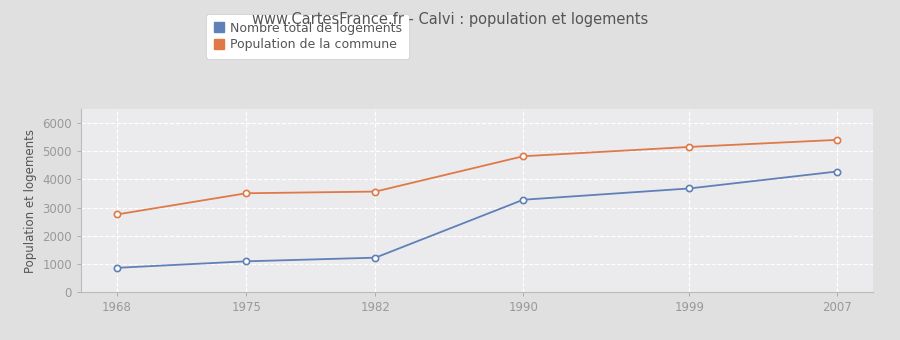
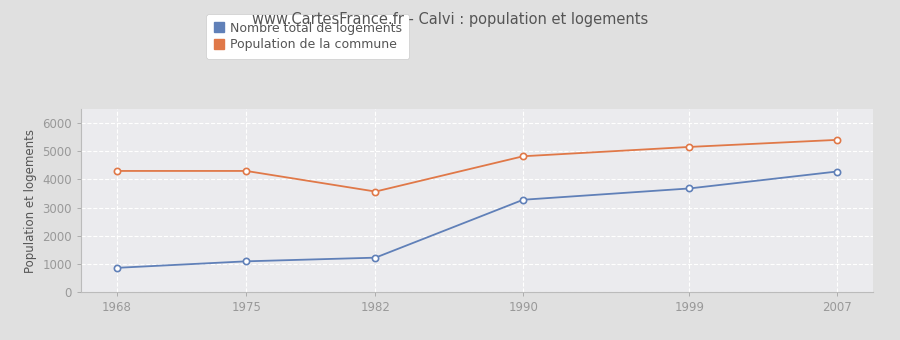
Population de la commune/1968: 2760 -> 4300
Population de la commune/1975: 3510 -> 4300
